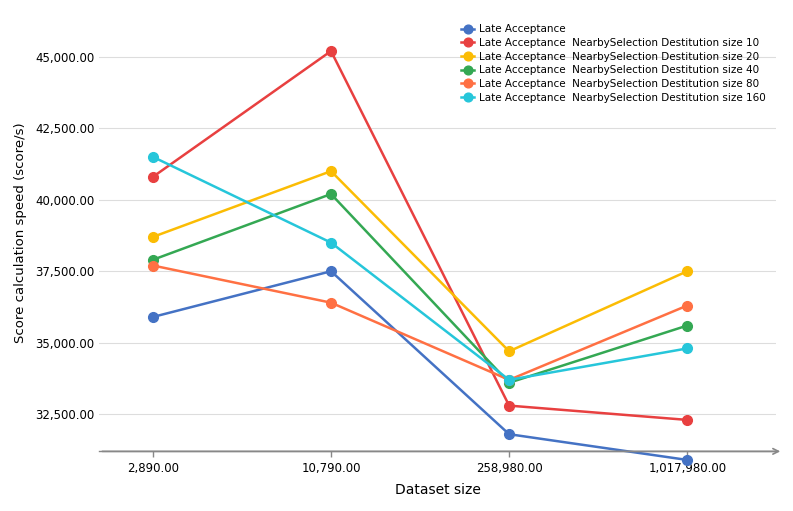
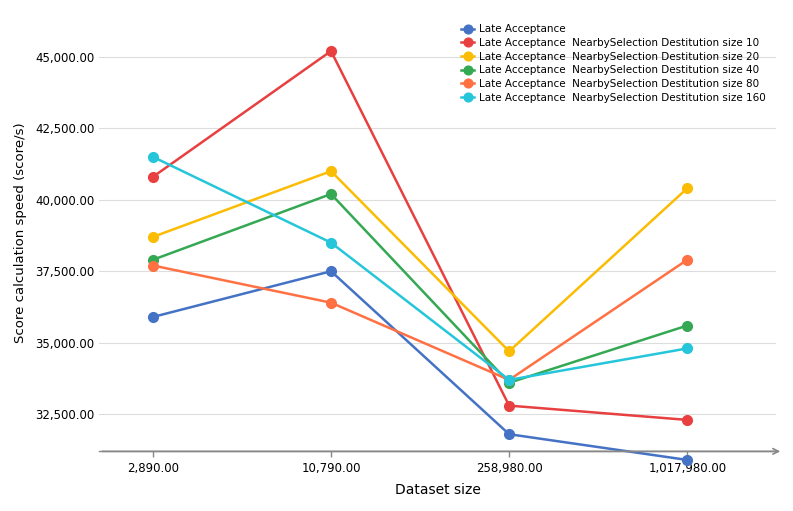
Late Acceptance NearbySelection Destitution size 20/1,017,980.00: 37,500 -> 40,400
Late Acceptance NearbySelection Destitution size 80/1,017,980.00: 36,300 -> 37,900
